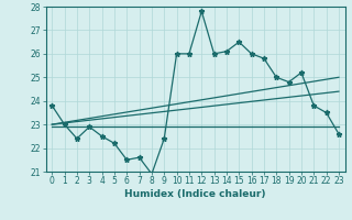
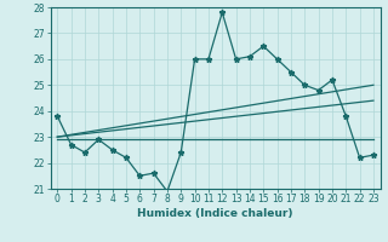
1: 23.0 -> 22.7
17: 25.8 -> 25.5
22: 23.5 -> 22.2
23: 22.6 -> 22.3
